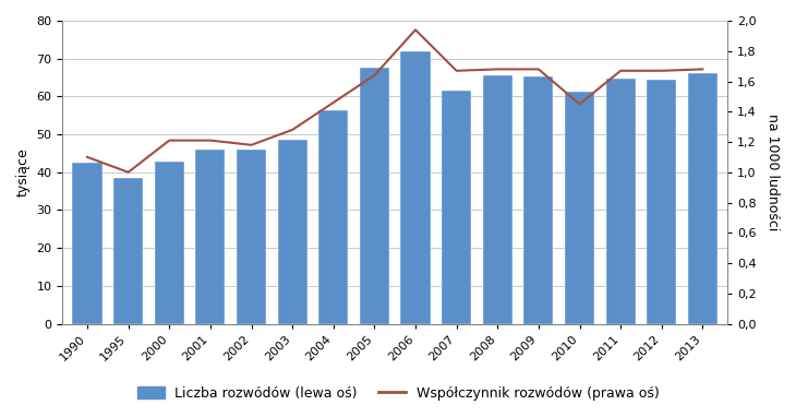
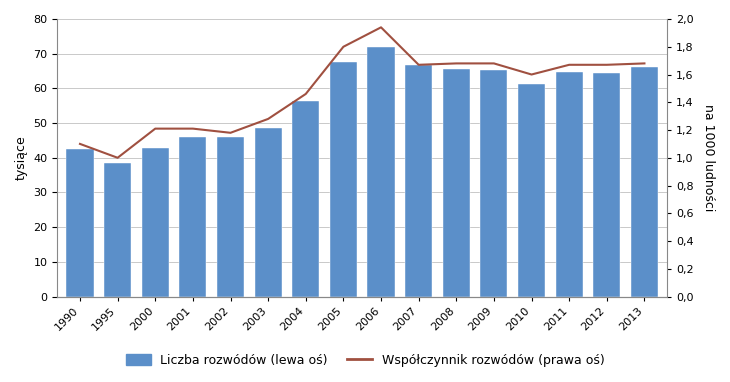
Współczynnik rozwódów (prawa oś)/2005: 1,64 -> 1,80
Liczba rozwódów (lewa oś)/2007: 61.5 -> 66.6
Współczynnik rozwódów (prawa oś)/2010: 1,45 -> 1,60
